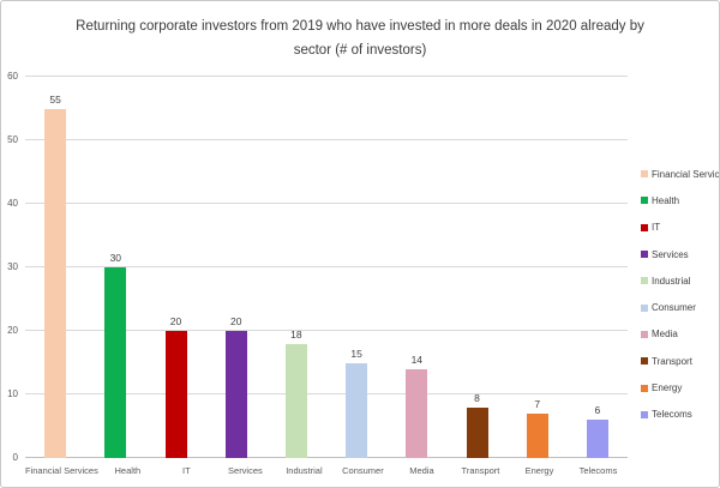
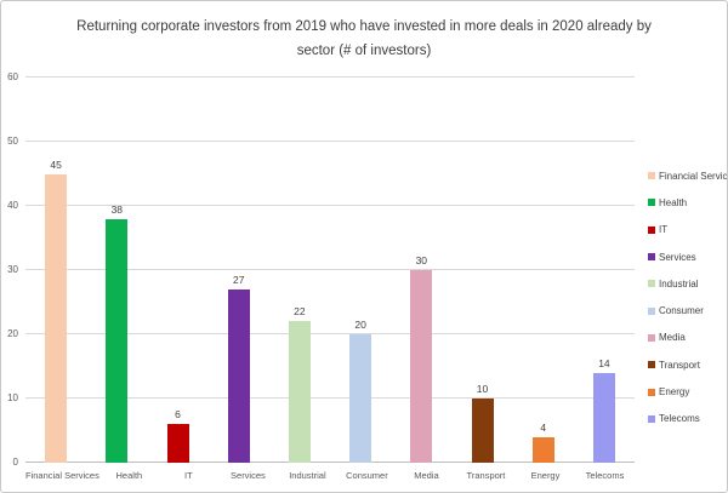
Financial Services: 55 -> 45
Health: 30 -> 38
IT: 20 -> 6
Services: 20 -> 27
Industrial: 18 -> 22
Consumer: 15 -> 20
Media: 14 -> 30
Transport: 8 -> 10
Energy: 7 -> 4
Telecoms: 6 -> 14
